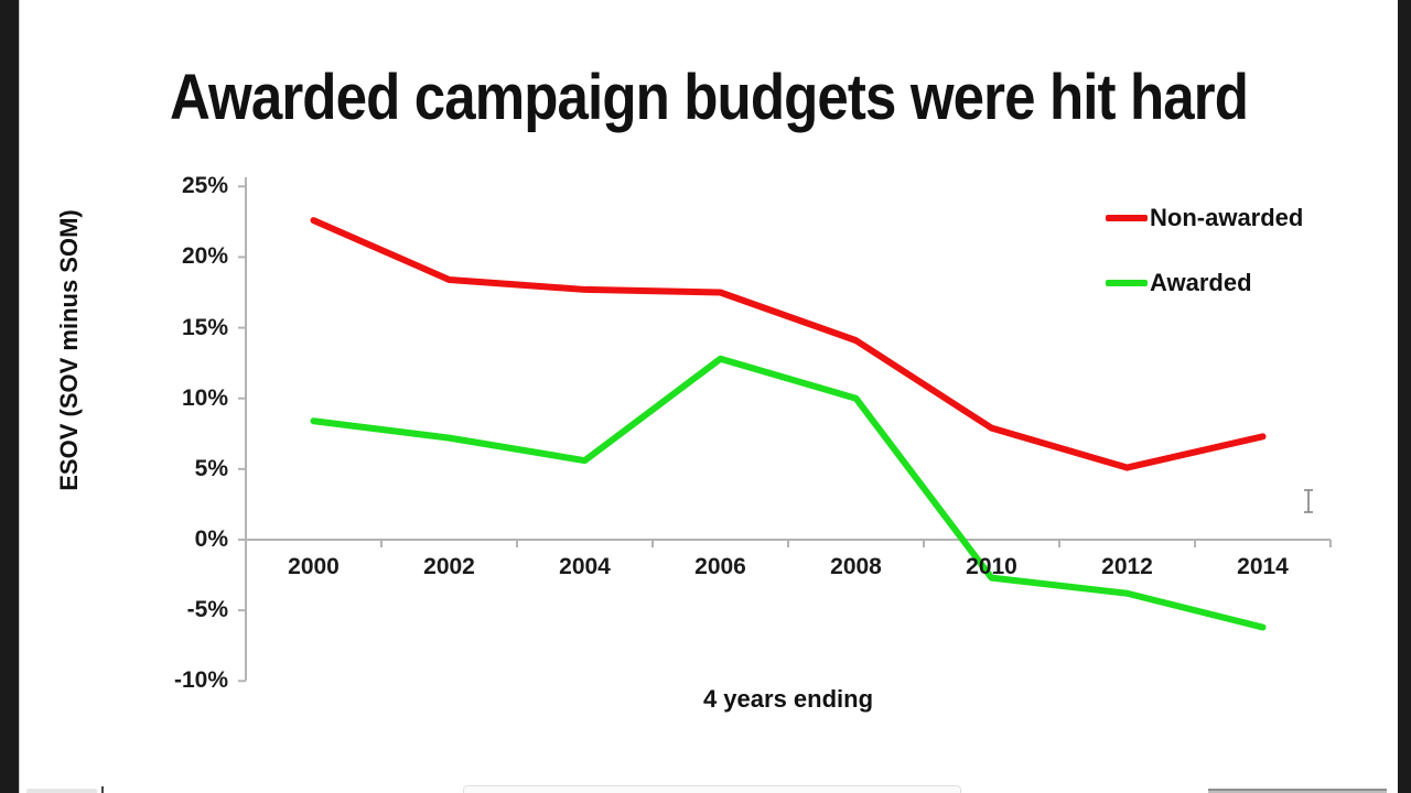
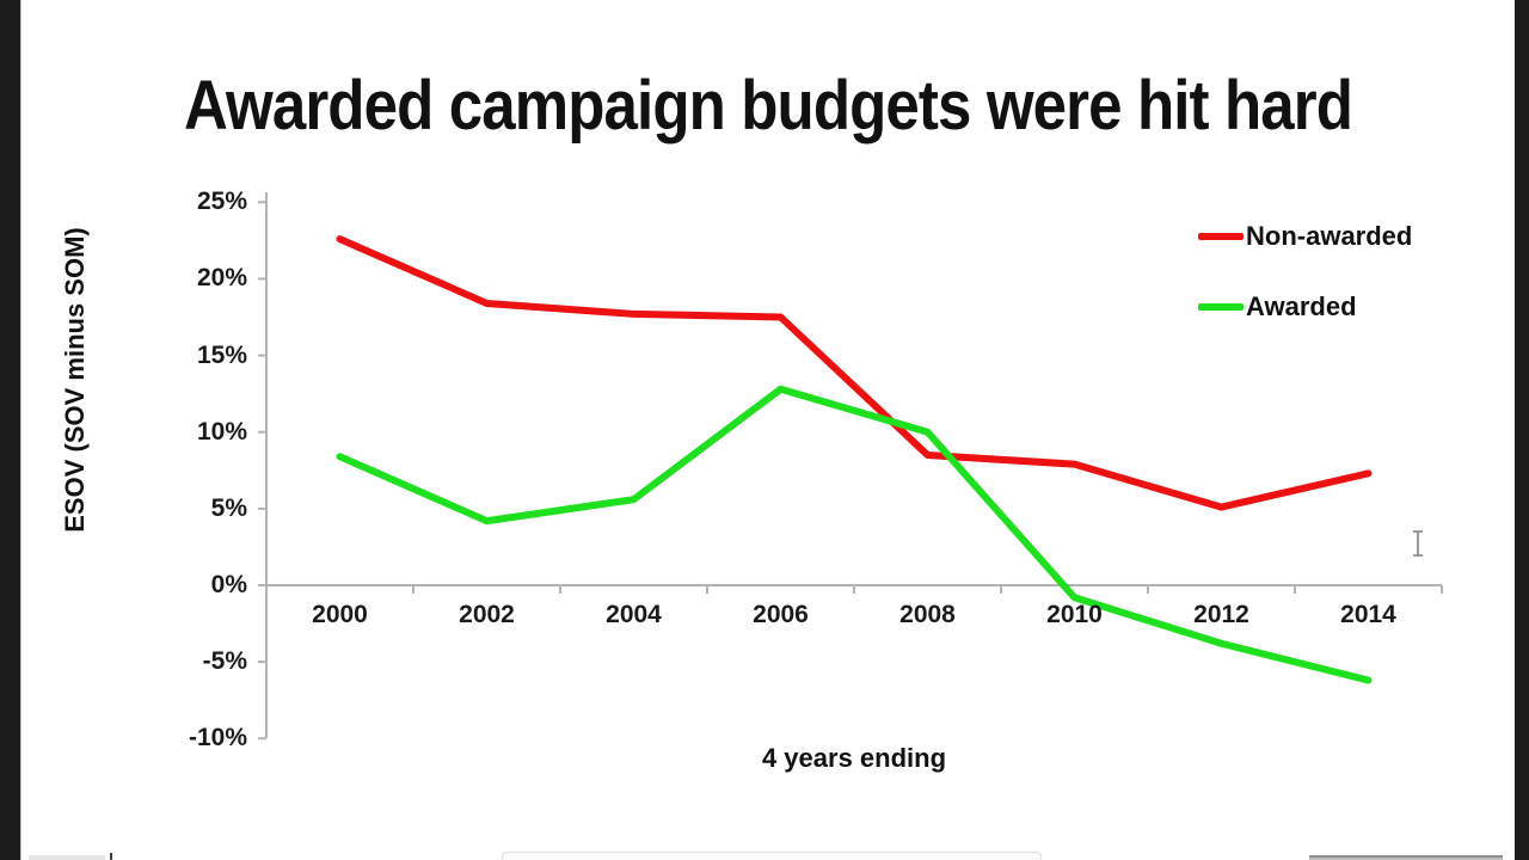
Awarded/2002: 7.2% -> 4.2%
Non-awarded/2008: 14.1% -> 8.5%
Awarded/2010: -2.7% -> -0.8%
